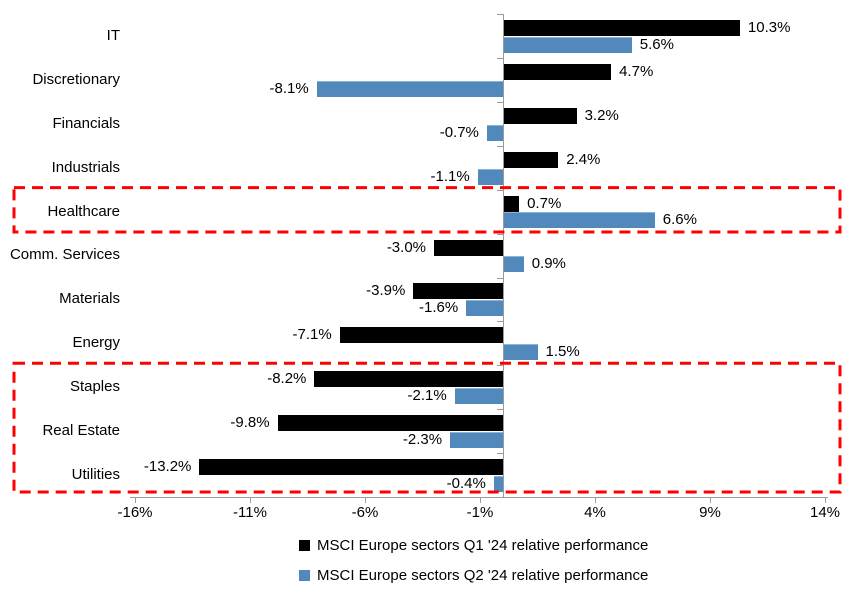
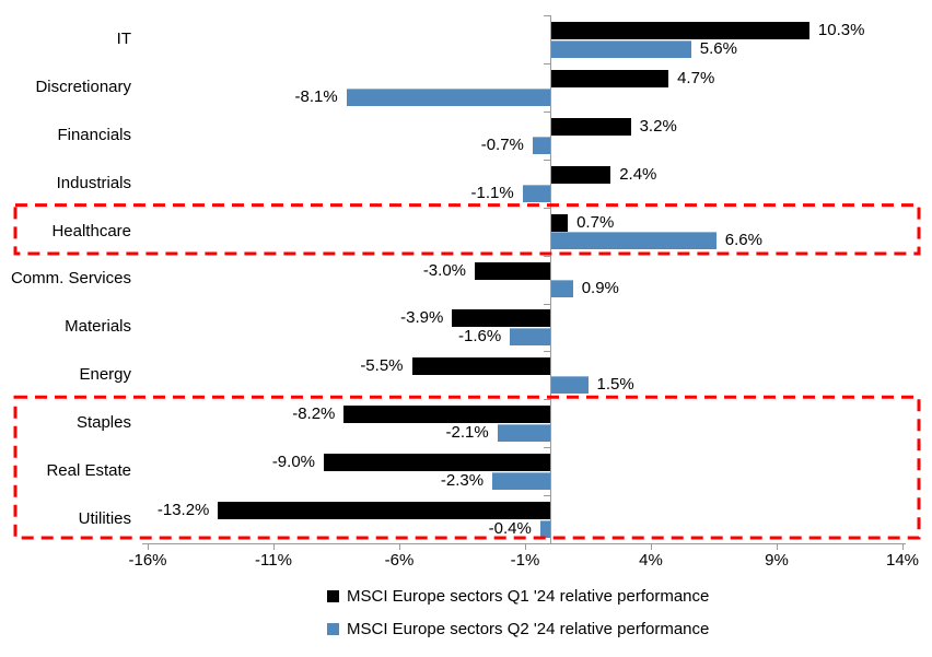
MSCI Europe sectors Q1 '24 relative performance/Energy: -7.1% -> -5.5%
MSCI Europe sectors Q1 '24 relative performance/Real Estate: -9.8% -> -9.0%
